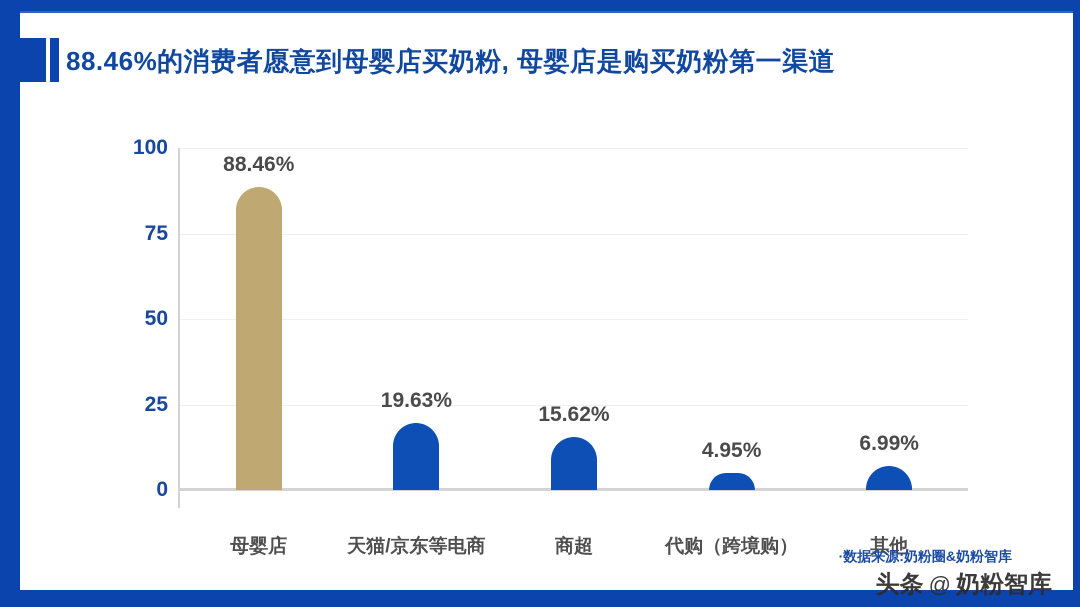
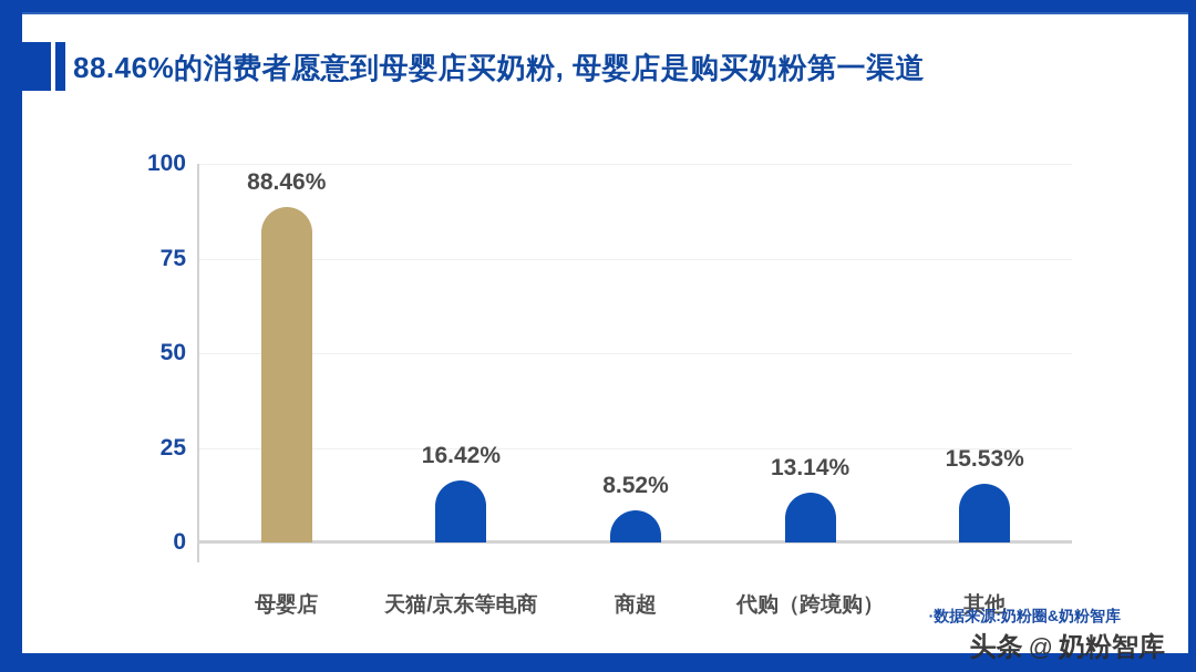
天猫/京东等电商: 19.63% -> 16.42%
商超: 15.62% -> 8.52%
代购（跨境购）: 4.95% -> 13.14%
其他: 6.99% -> 15.53%
